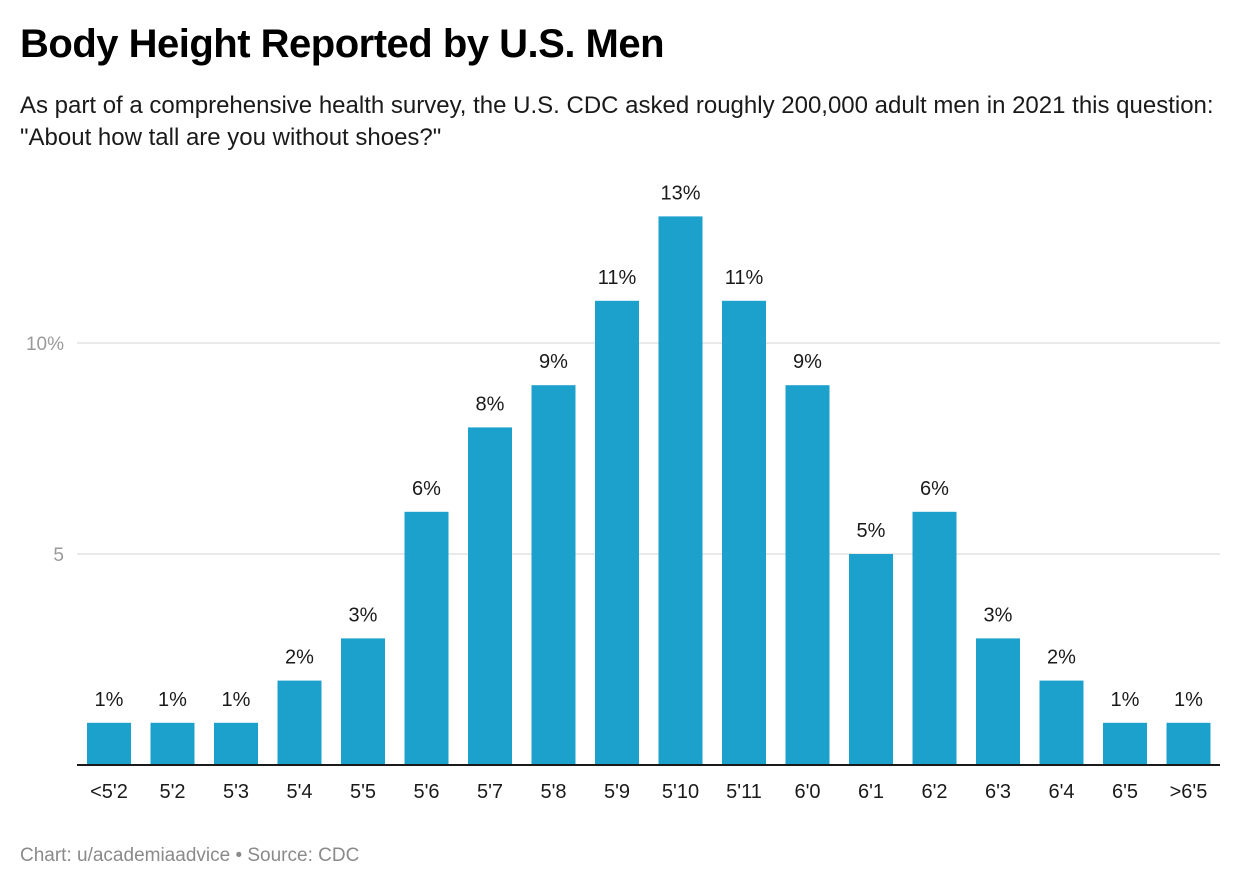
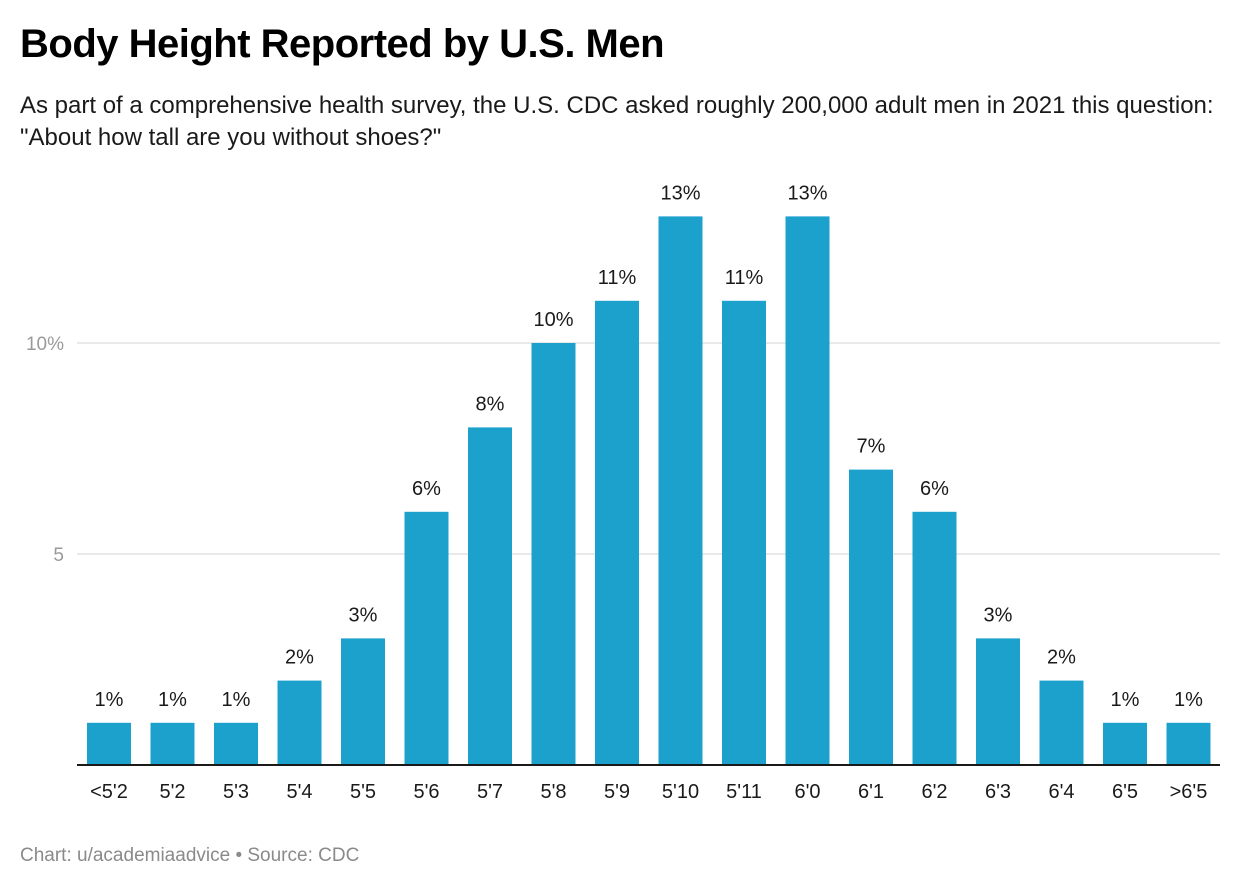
5'8: 9% -> 10%
6'0: 9% -> 13%
6'1: 5% -> 7%
